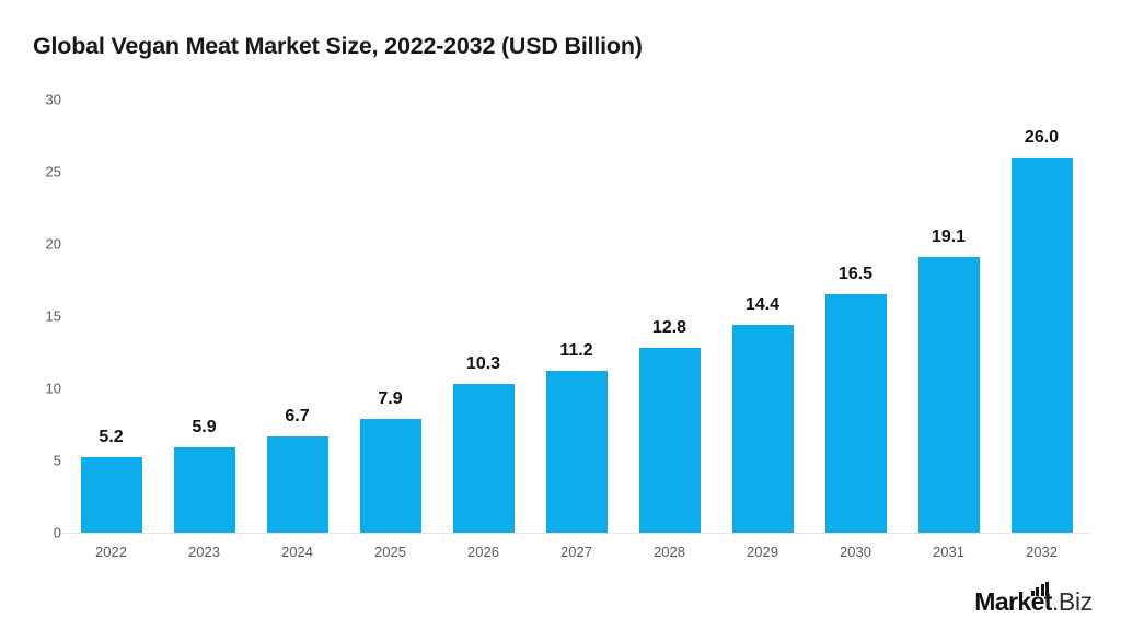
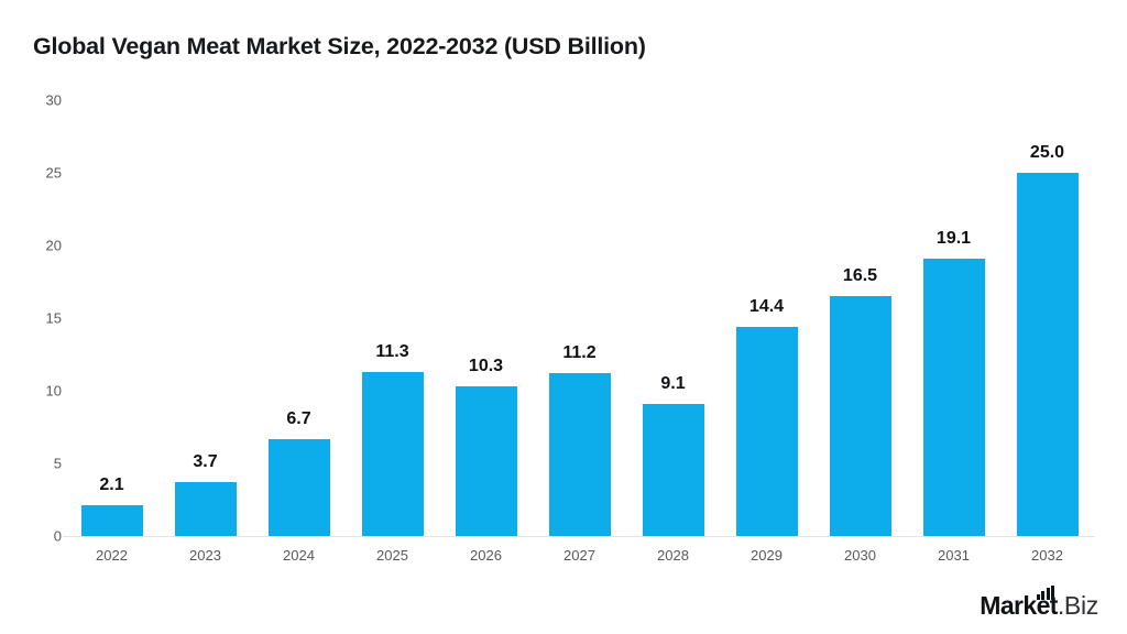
2022: 5.2 -> 2.1
2023: 5.9 -> 3.7
2025: 7.9 -> 11.3
2028: 12.8 -> 9.1
2032: 26.0 -> 25.0
